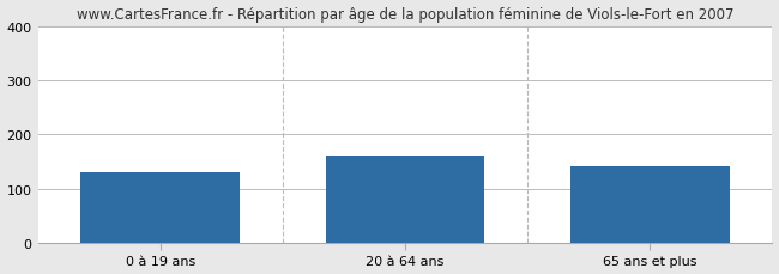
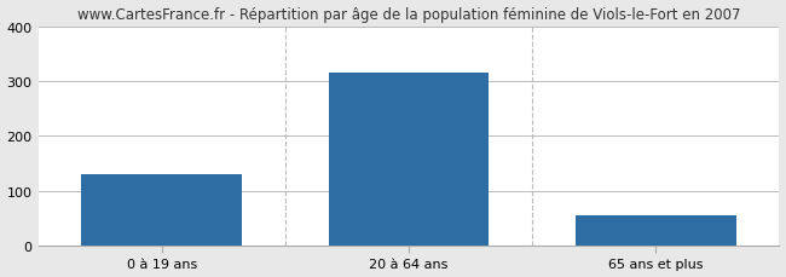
20 à 64 ans: 160 -> 315
65 ans et plus: 140 -> 55
